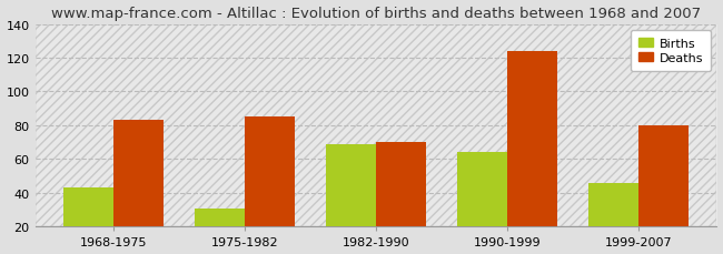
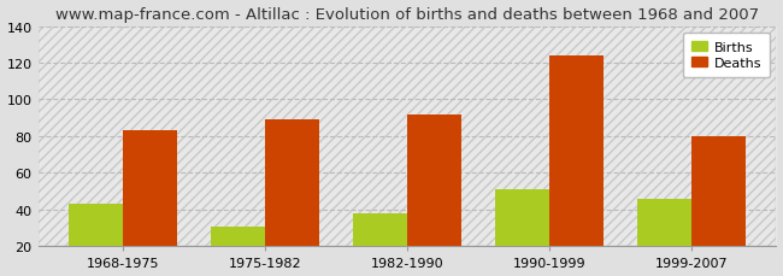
Deaths/1975-1982: 85 -> 89
Births/1982-1990: 69 -> 38
Deaths/1982-1990: 70 -> 92
Births/1990-1999: 64 -> 51
